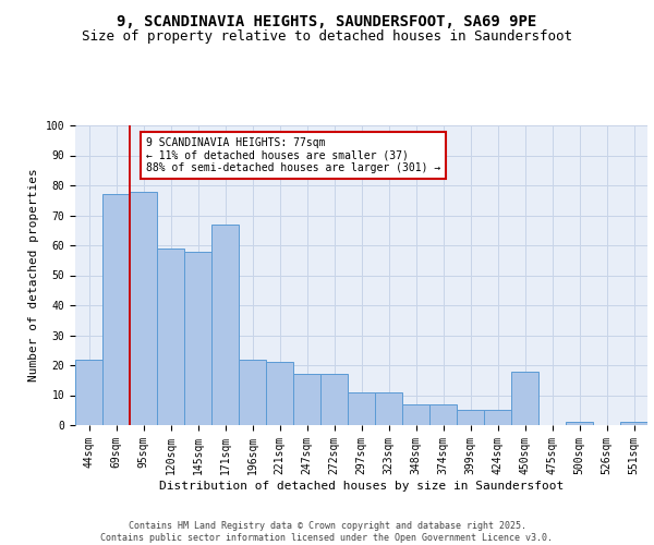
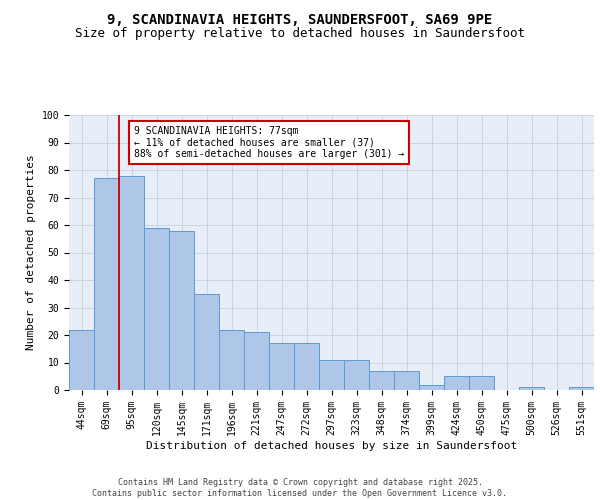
171sqm: 67 -> 35
399sqm: 5 -> 2
450sqm: 18 -> 5
